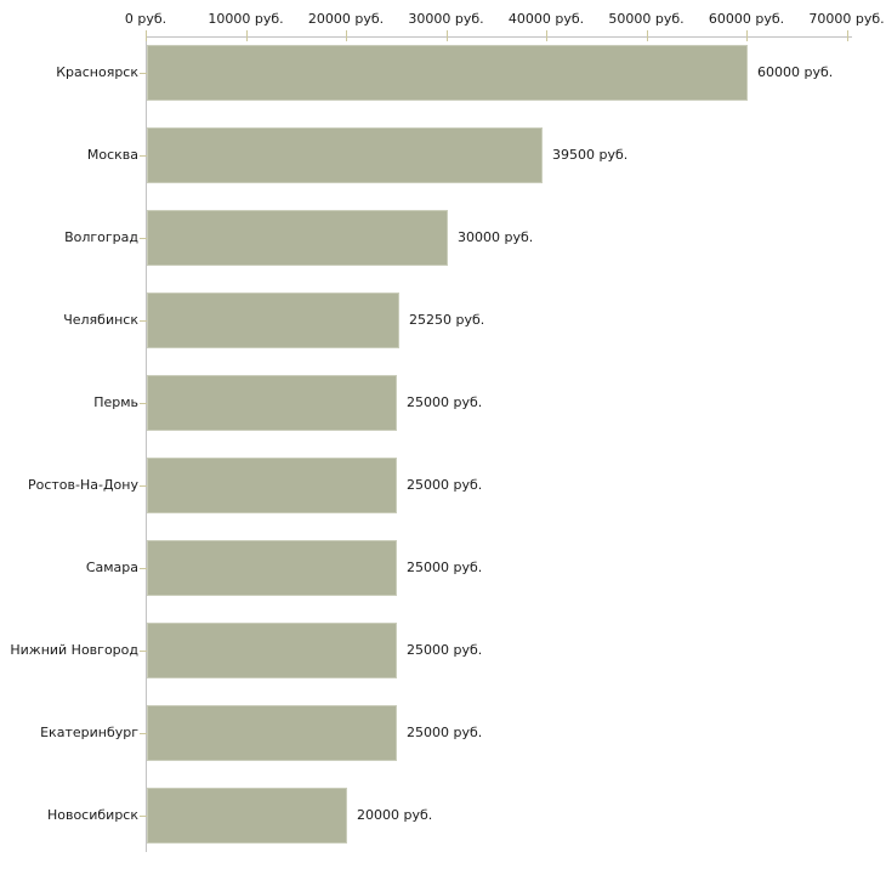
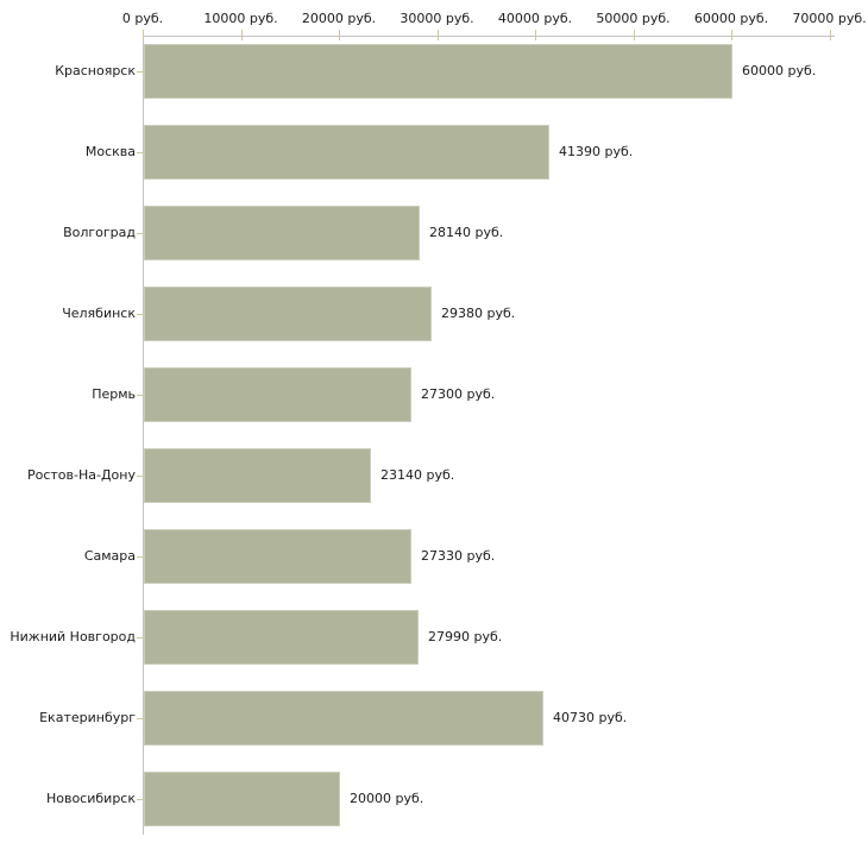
Москва: 39500 -> 41390
Волгоград: 30000 -> 28140
Челябинск: 25250 -> 29380
Пермь: 25000 -> 27300
Ростов-На-Дону: 25000 -> 23140
Самара: 25000 -> 27330
Нижний Новгород: 25000 -> 27990
Екатеринбург: 25000 -> 40730
